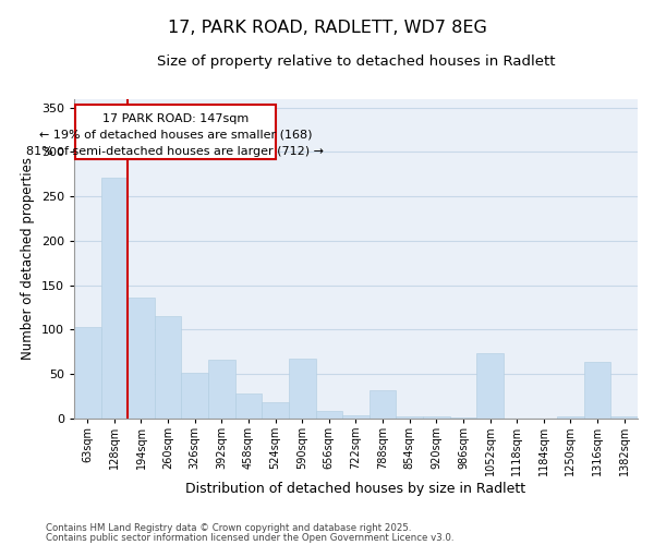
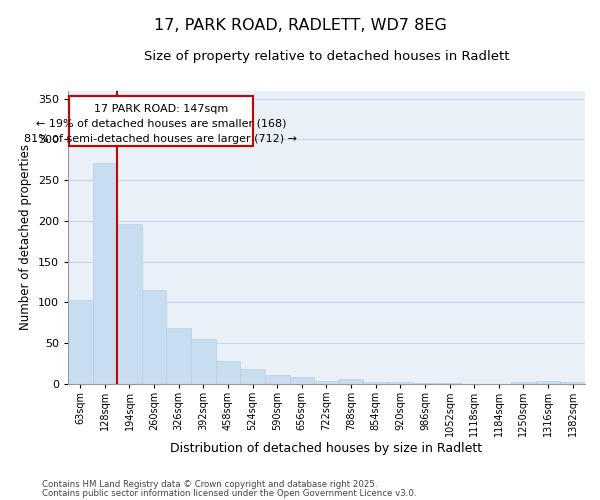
194sqm: 136 -> 196
326sqm: 52 -> 69
392sqm: 66 -> 55
590sqm: 68 -> 11
788sqm: 32 -> 6
1052sqm: 74 -> 1
1316sqm: 64 -> 4
